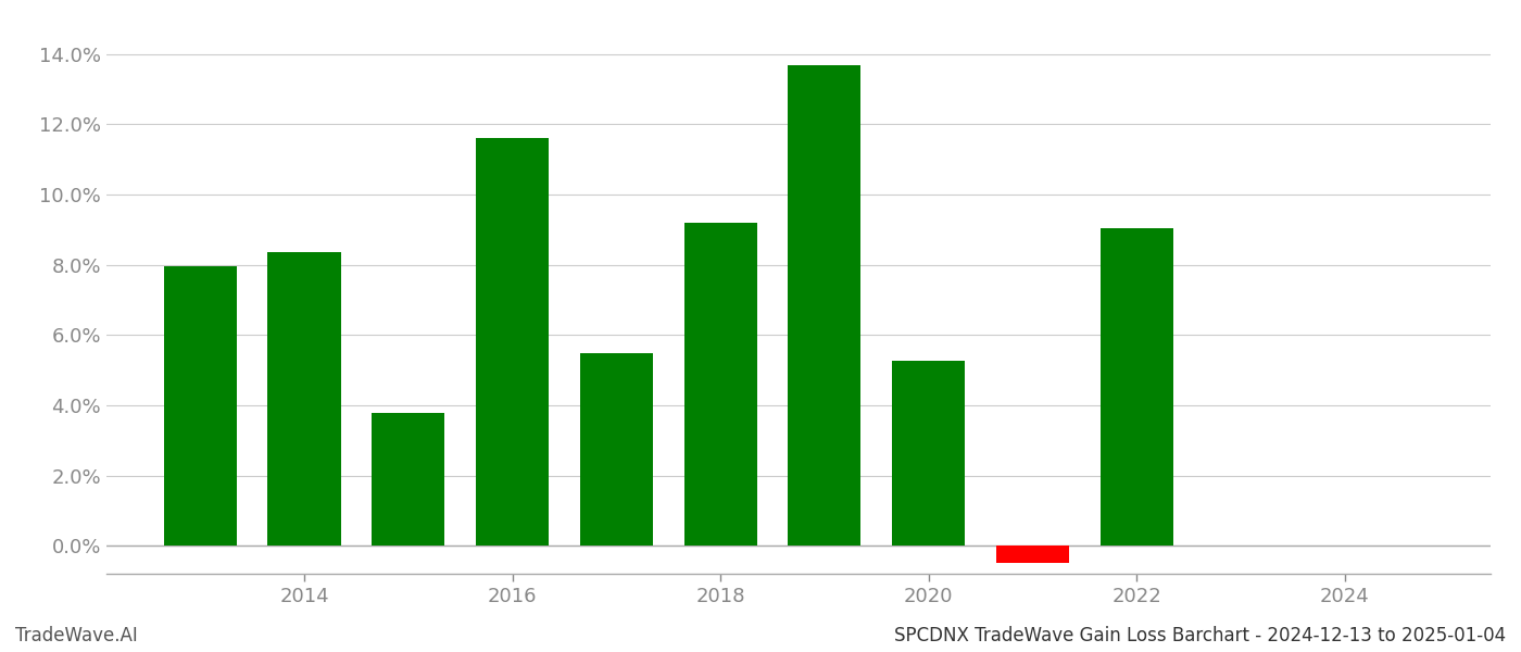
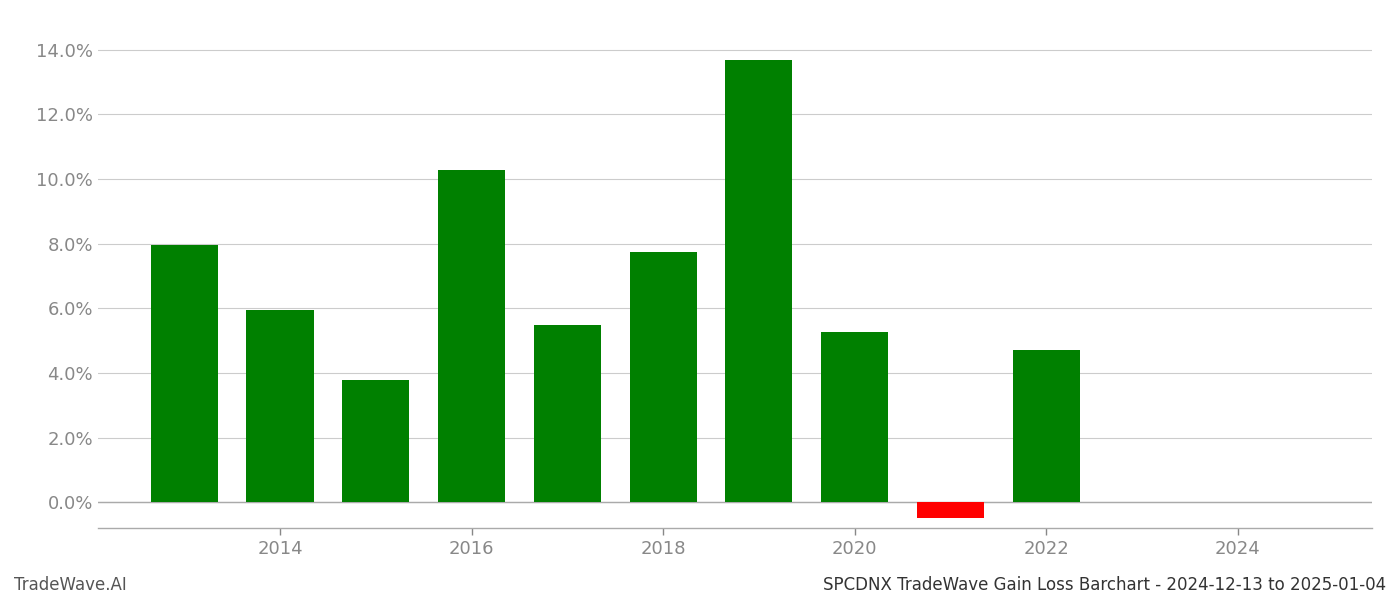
2014: 8.35% -> 5.95%
2016: 11.60% -> 10.28%
2018: 9.20% -> 7.73%
2022: 9.05% -> 4.72%
